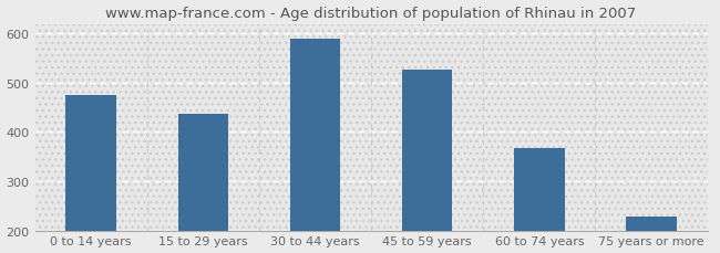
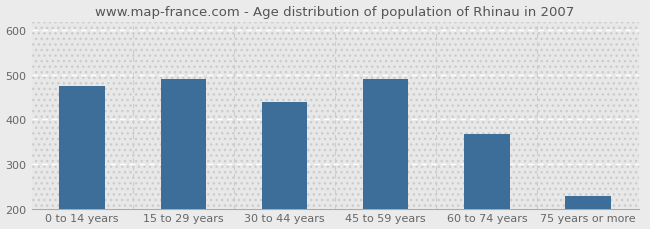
15 to 29 years: 438 -> 490
30 to 44 years: 590 -> 440
45 to 59 years: 527 -> 490
